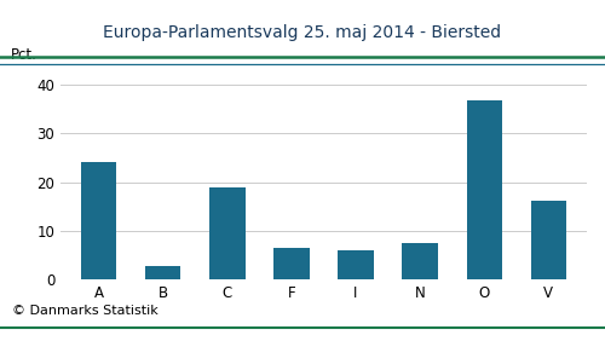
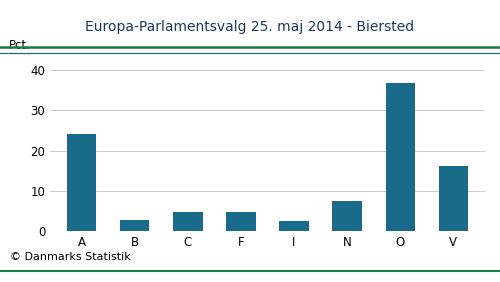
C: 19.0 -> 4.7
F: 6.5 -> 4.7
I: 6.0 -> 2.5
